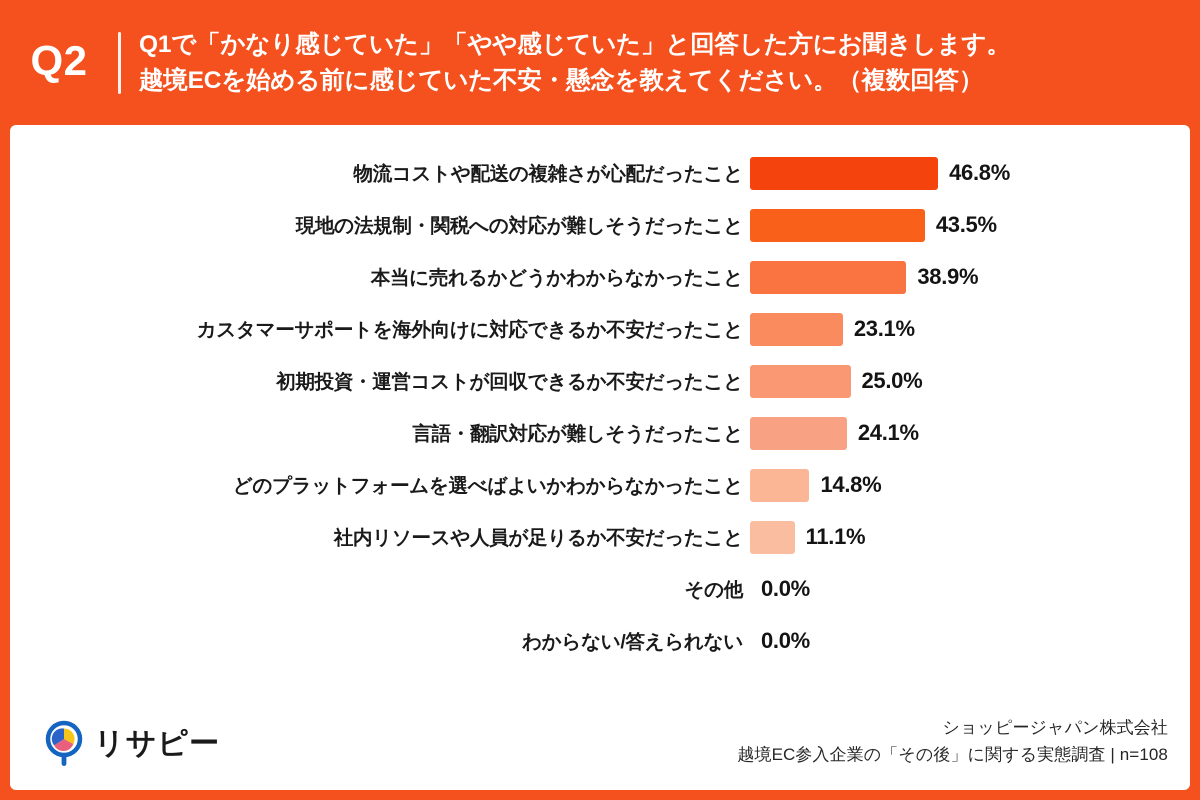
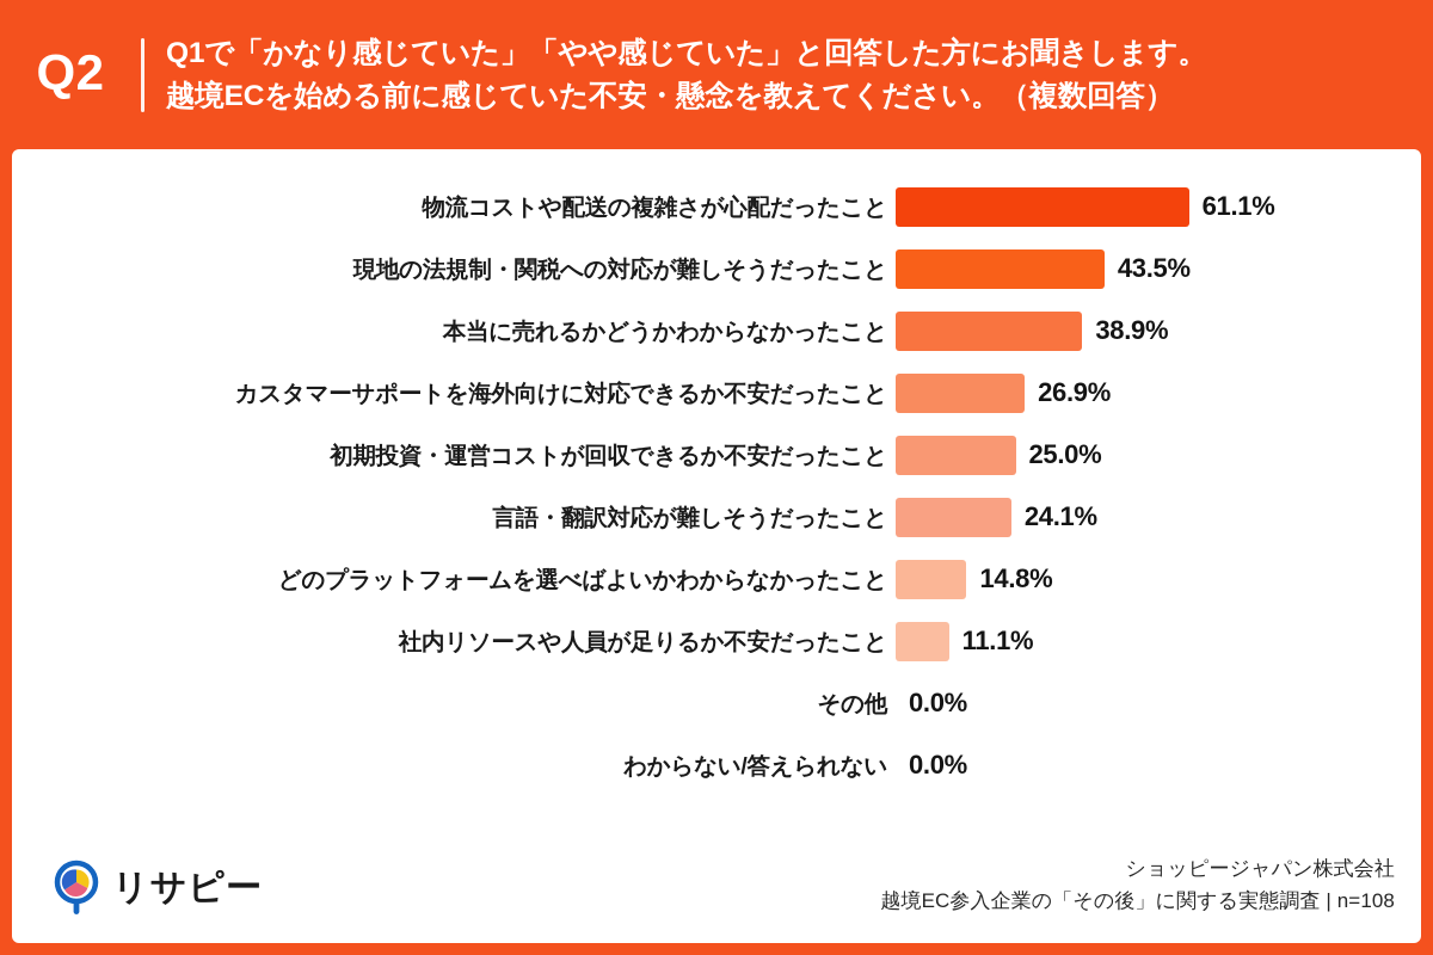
物流コストや配送の複雑さが心配だったこと: 46.8% -> 61.1%
カスタマーサポートを海外向けに対応できるか不安だったこと: 23.1% -> 26.9%
